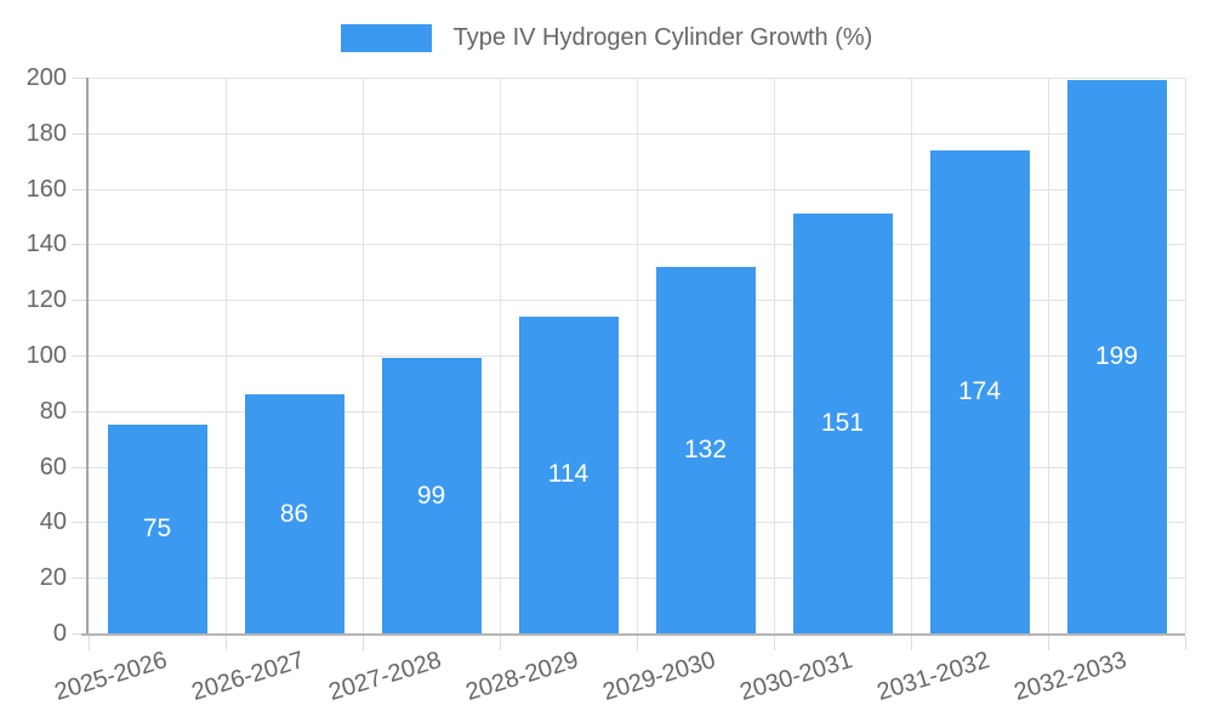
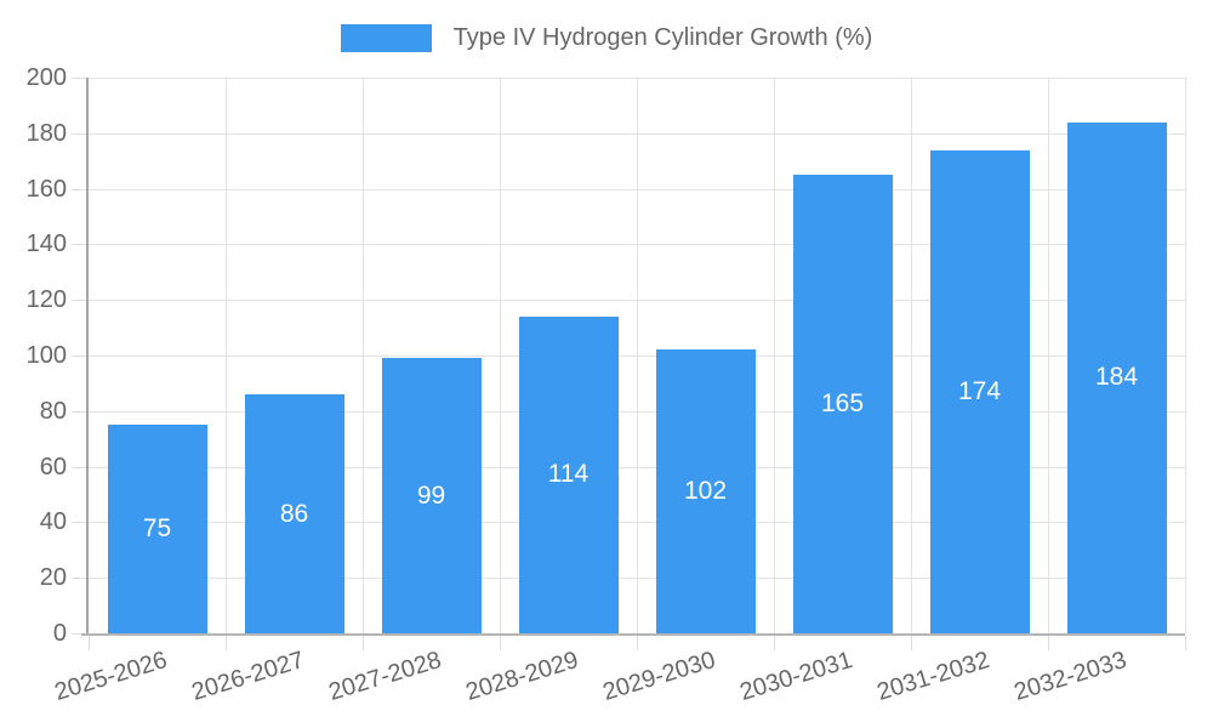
2029-2030: 132 -> 102
2030-2031: 151 -> 165
2032-2033: 199 -> 184
